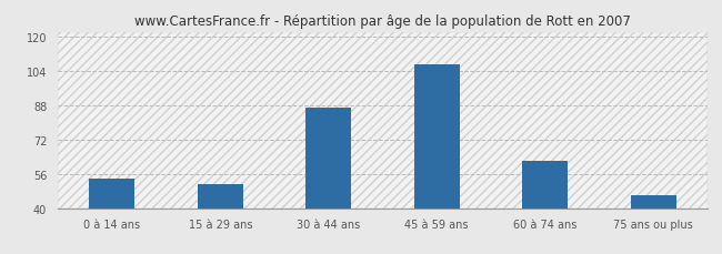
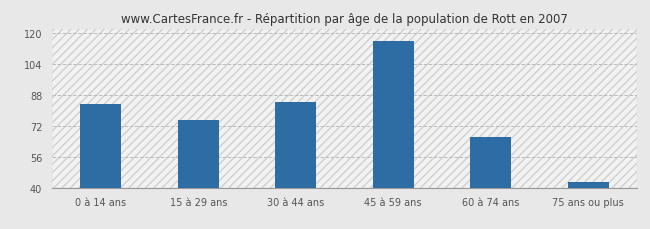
0 à 14 ans: 54 -> 83
15 à 29 ans: 51 -> 75
30 à 44 ans: 87 -> 84
45 à 59 ans: 107 -> 116
60 à 74 ans: 62 -> 66
75 ans ou plus: 46 -> 43
